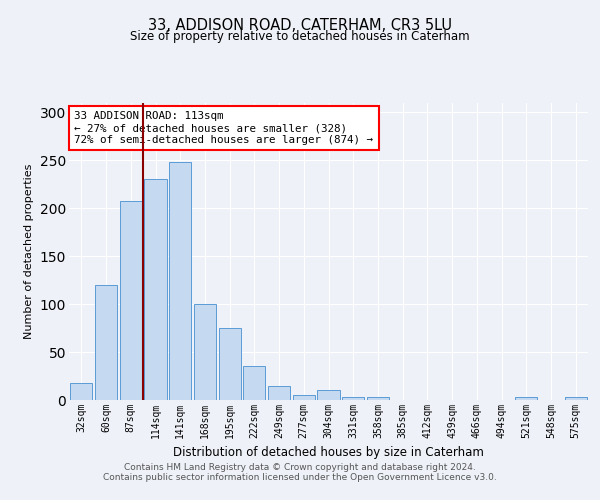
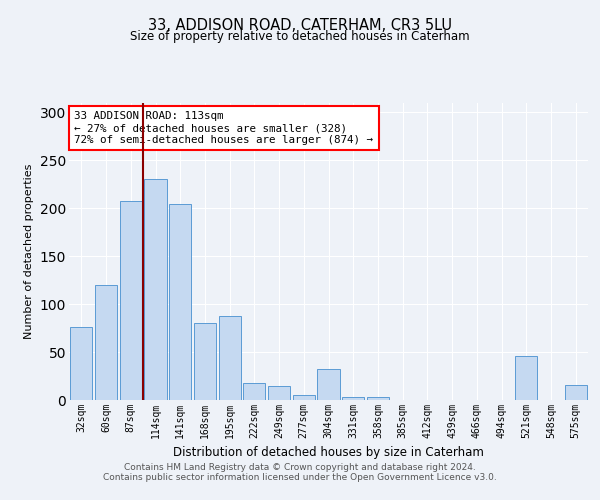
32sqm: 18 -> 76
141sqm: 248 -> 204
168sqm: 100 -> 80
195sqm: 75 -> 88
222sqm: 35 -> 18
304sqm: 10 -> 32
521sqm: 3 -> 46
575sqm: 3 -> 16
